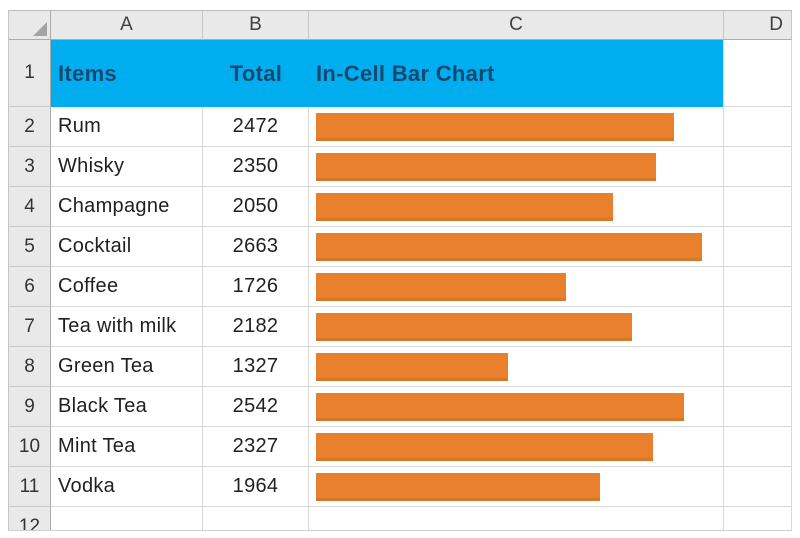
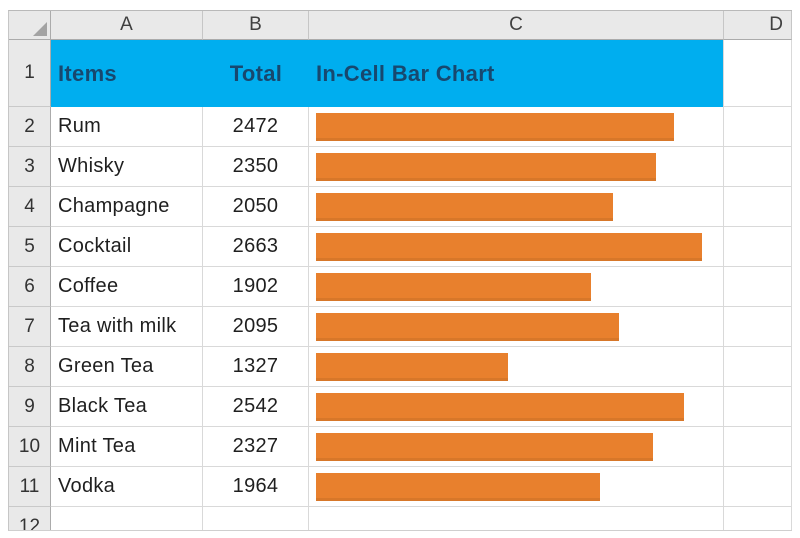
Coffee: 1726 -> 1902
Tea with milk: 2182 -> 2095
